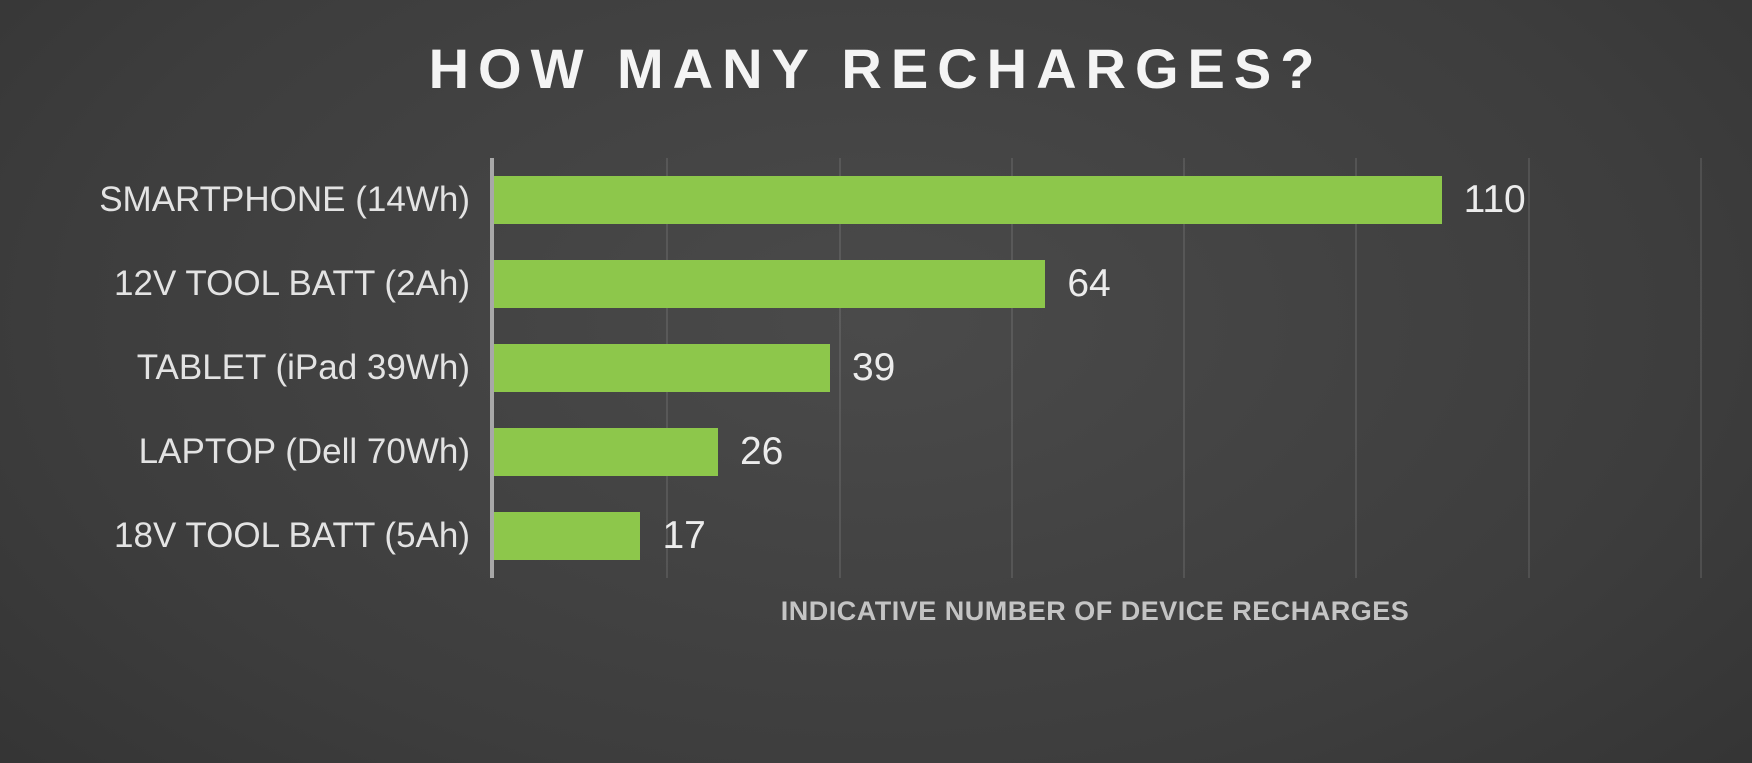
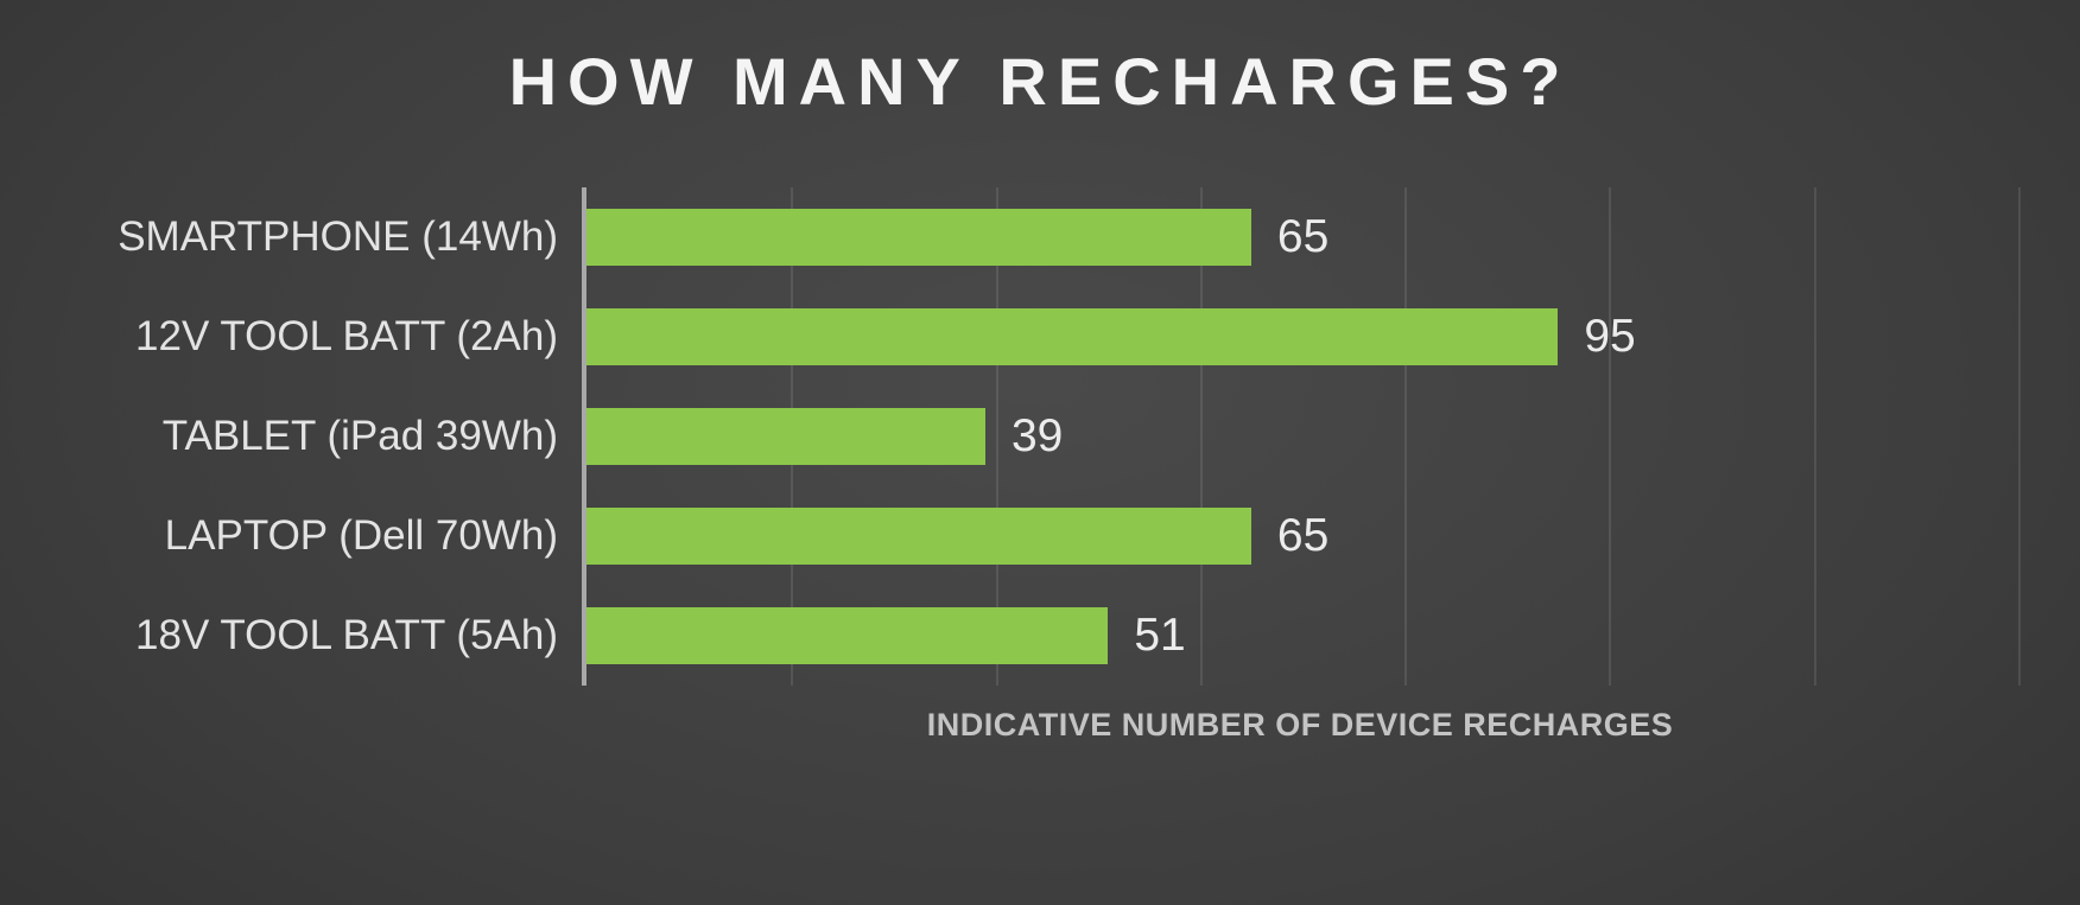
SMARTPHONE (14Wh): 110 -> 65
12V TOOL BATT (2Ah): 64 -> 95
LAPTOP (Dell 70Wh): 26 -> 65
18V TOOL BATT (5Ah): 17 -> 51
